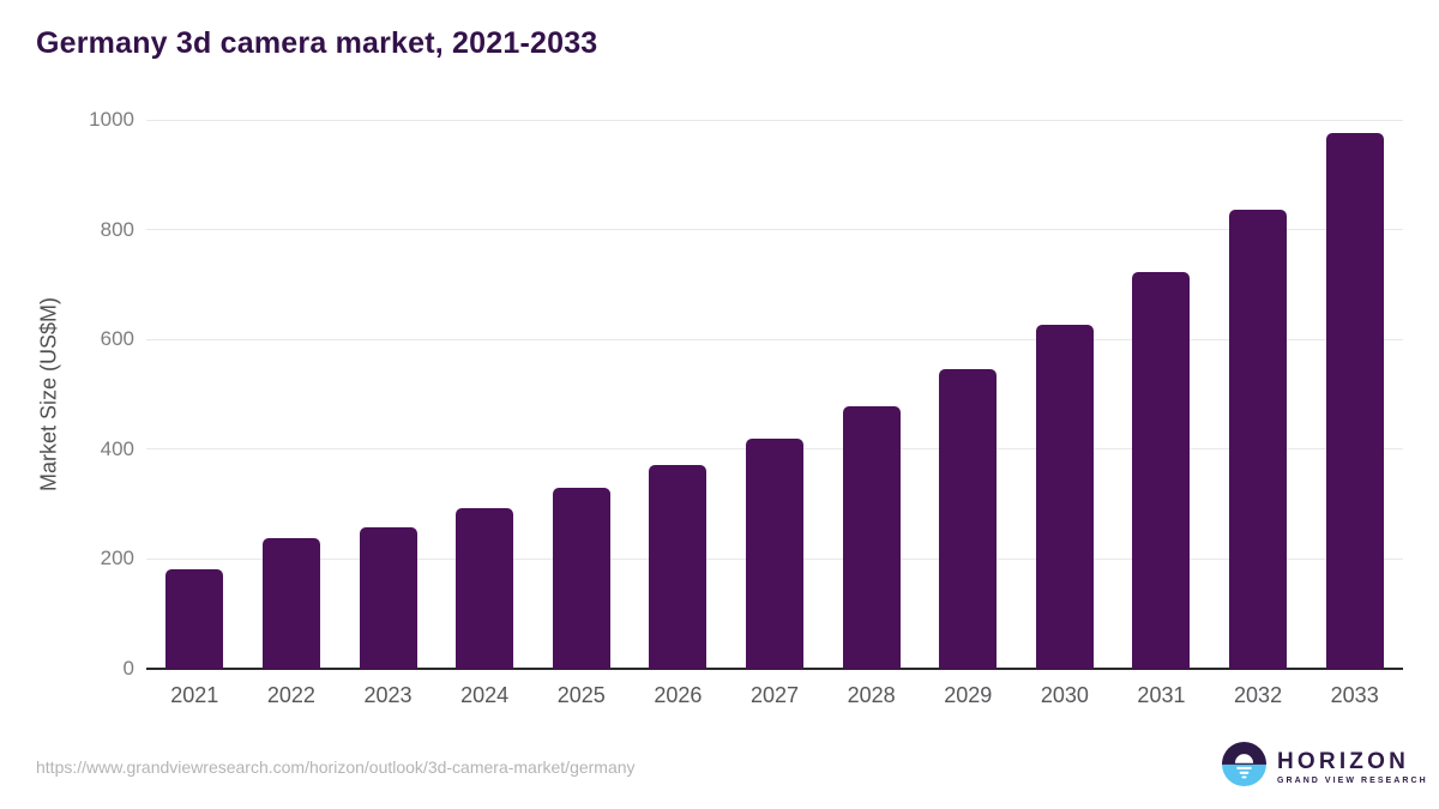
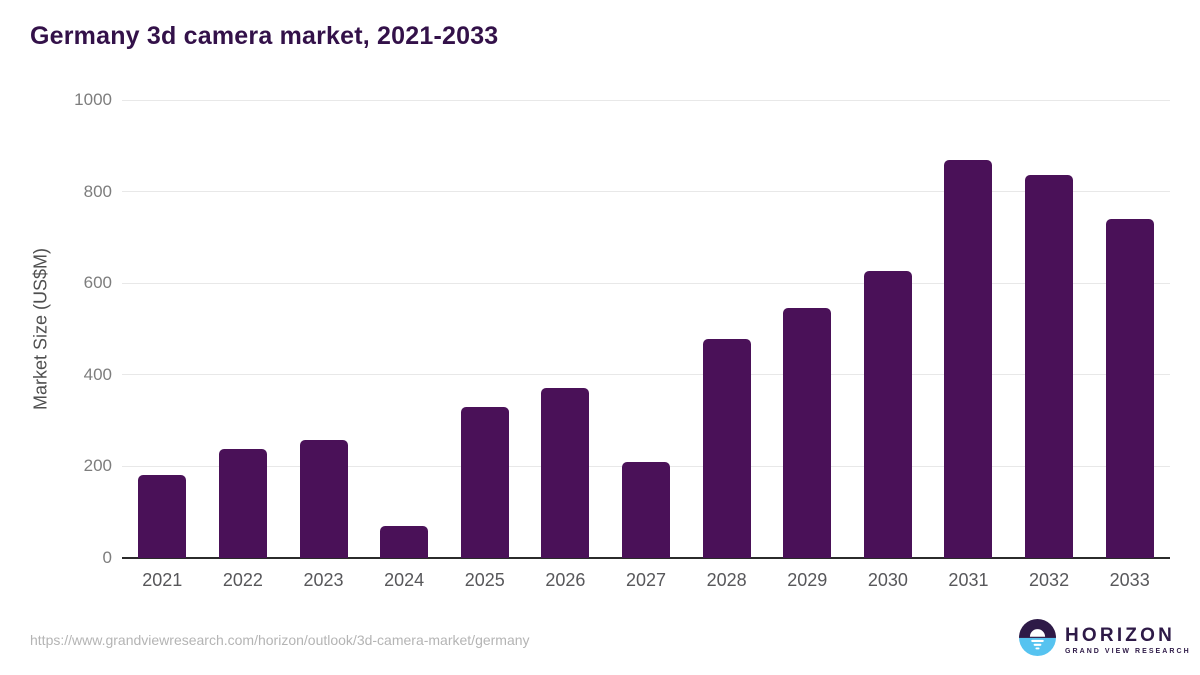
2024: 290 -> 70
2027: 420 -> 210
2031: 720 -> 870
2033: 980 -> 740
